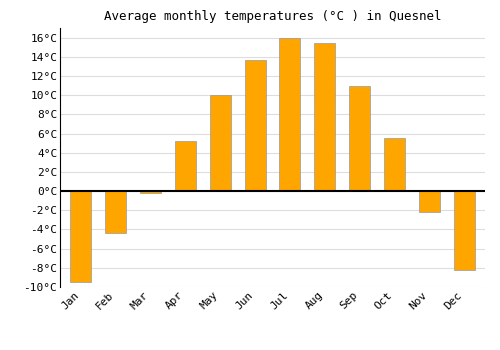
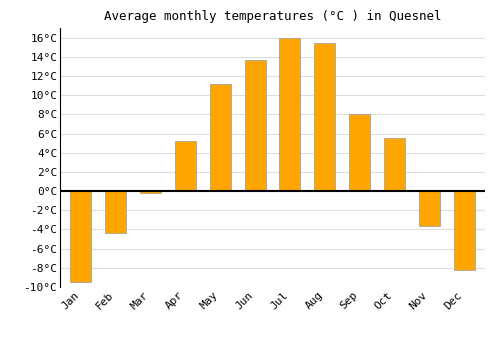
May: 10.0°C -> 11.2°C
Sep: 11.0°C -> 8.0°C
Nov: -2.2°C -> -3.6°C
